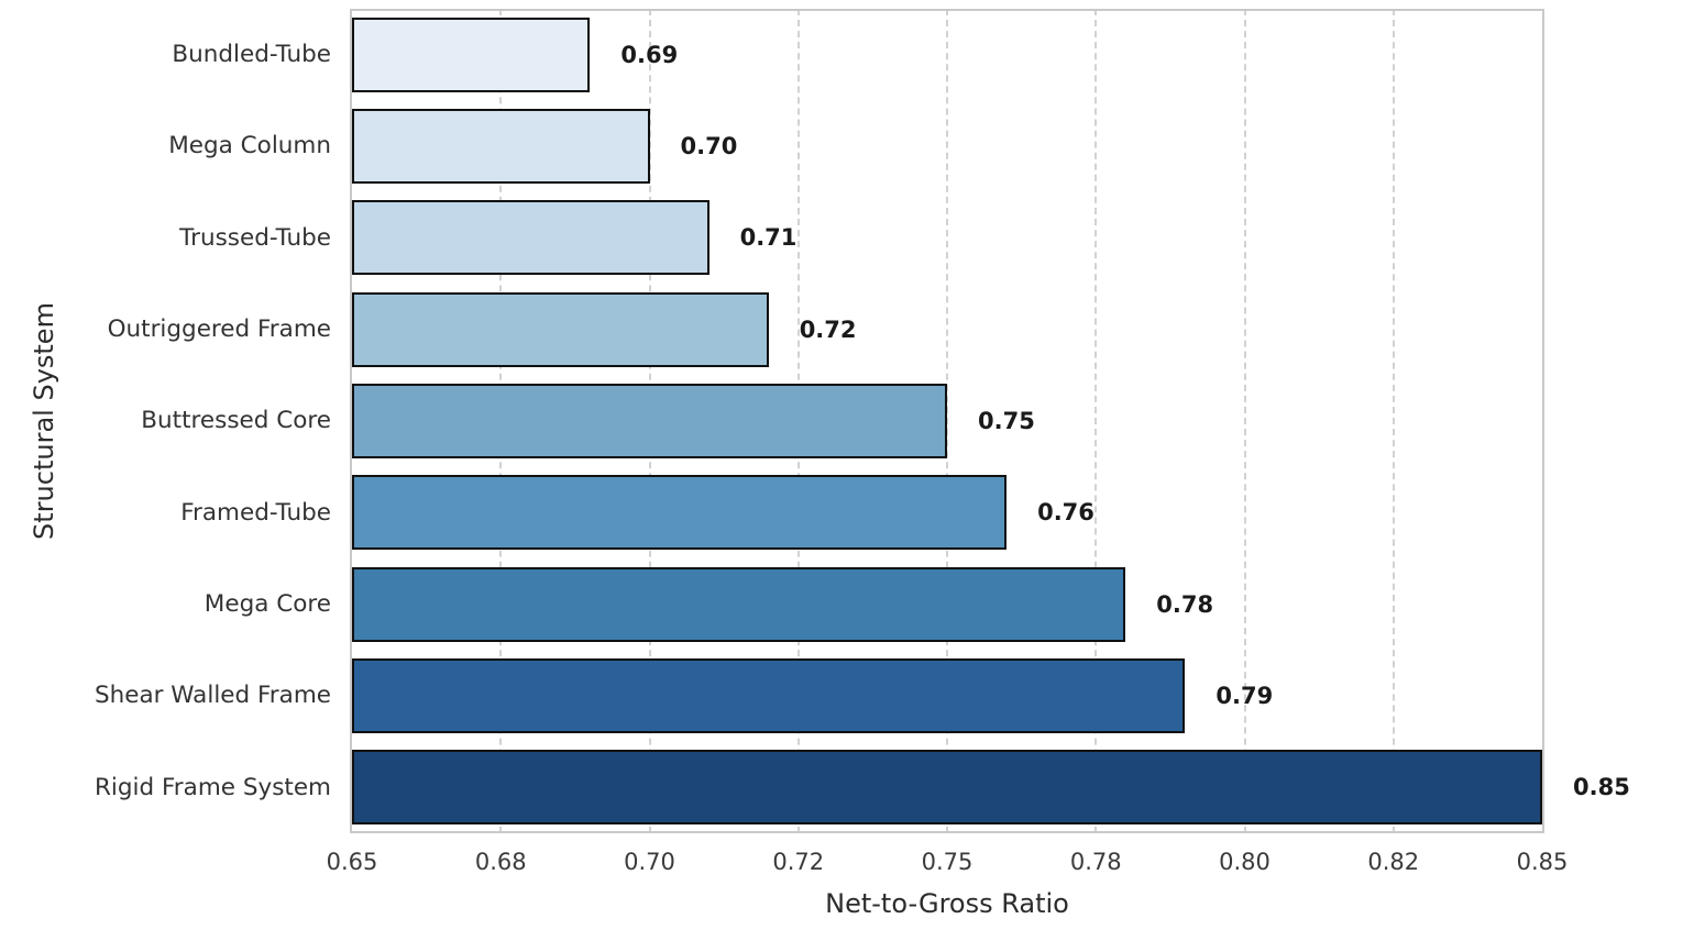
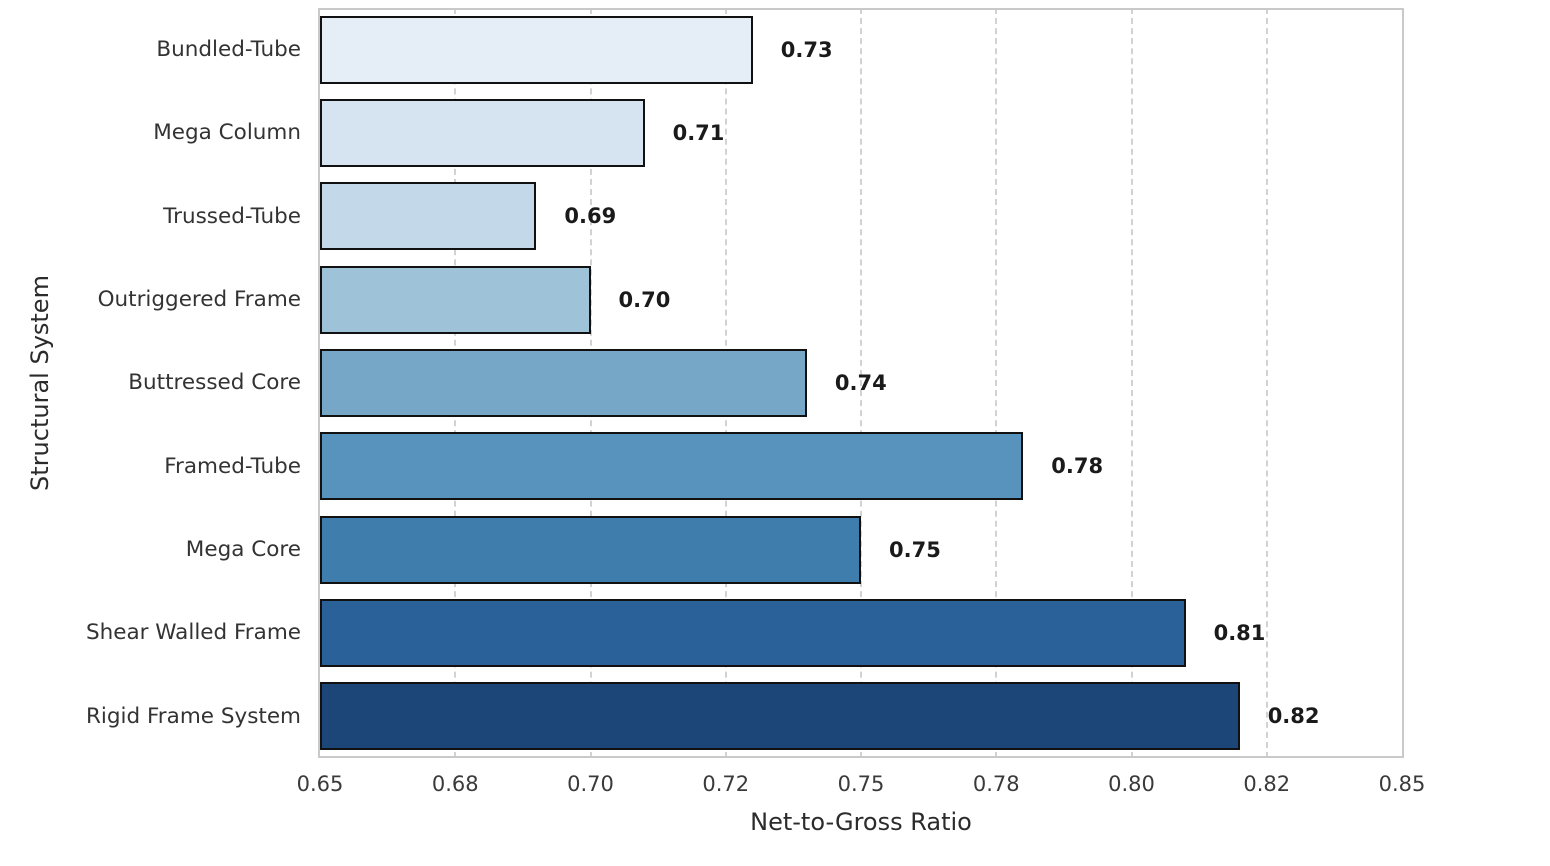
Bundled-Tube: 0.69 -> 0.73
Mega Column: 0.70 -> 0.71
Trussed-Tube: 0.71 -> 0.69
Outriggered Frame: 0.72 -> 0.70
Buttressed Core: 0.75 -> 0.74
Framed-Tube: 0.76 -> 0.78
Mega Core: 0.78 -> 0.75
Shear Walled Frame: 0.79 -> 0.81
Rigid Frame System: 0.85 -> 0.82
